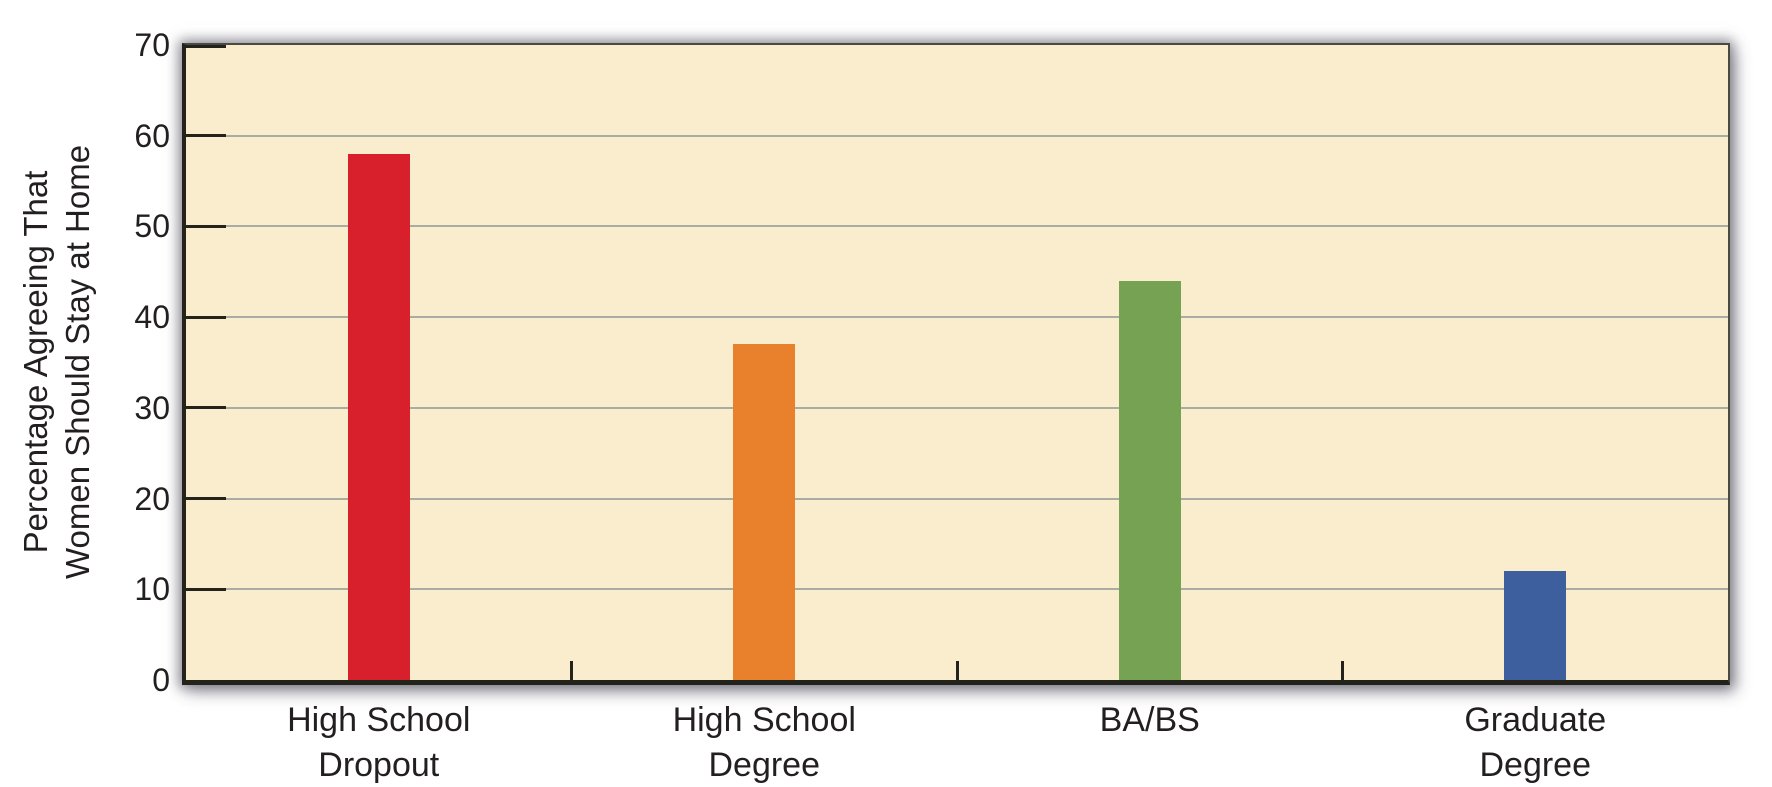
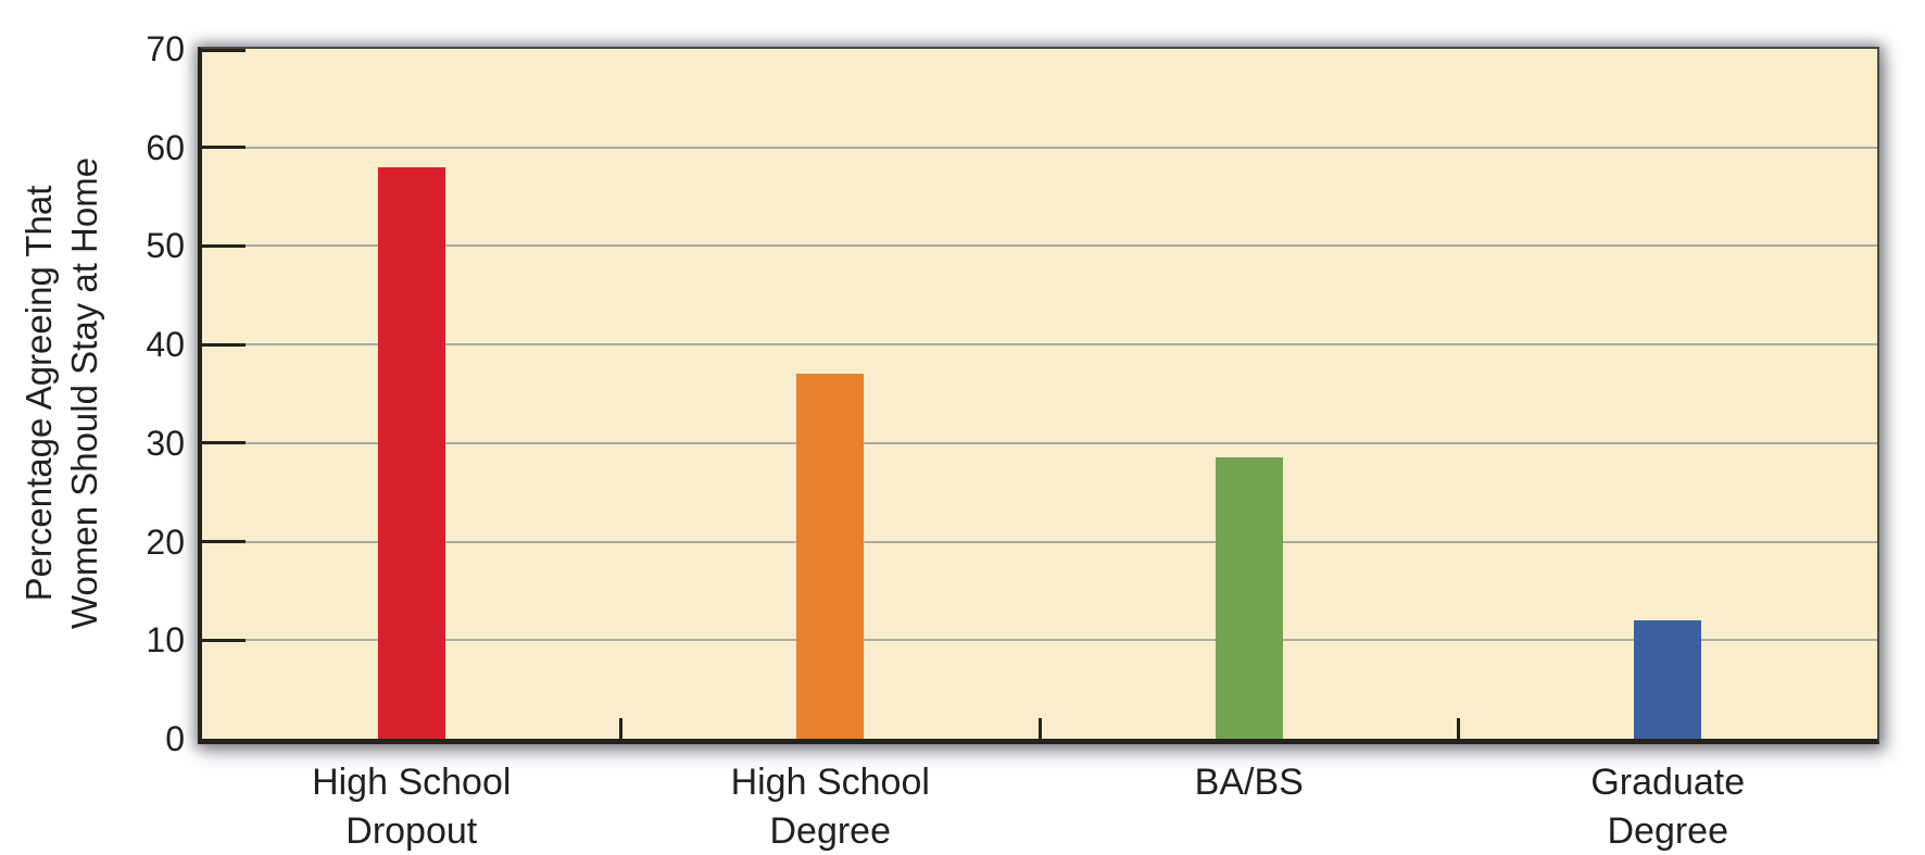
BA/BS: 44 -> 28
